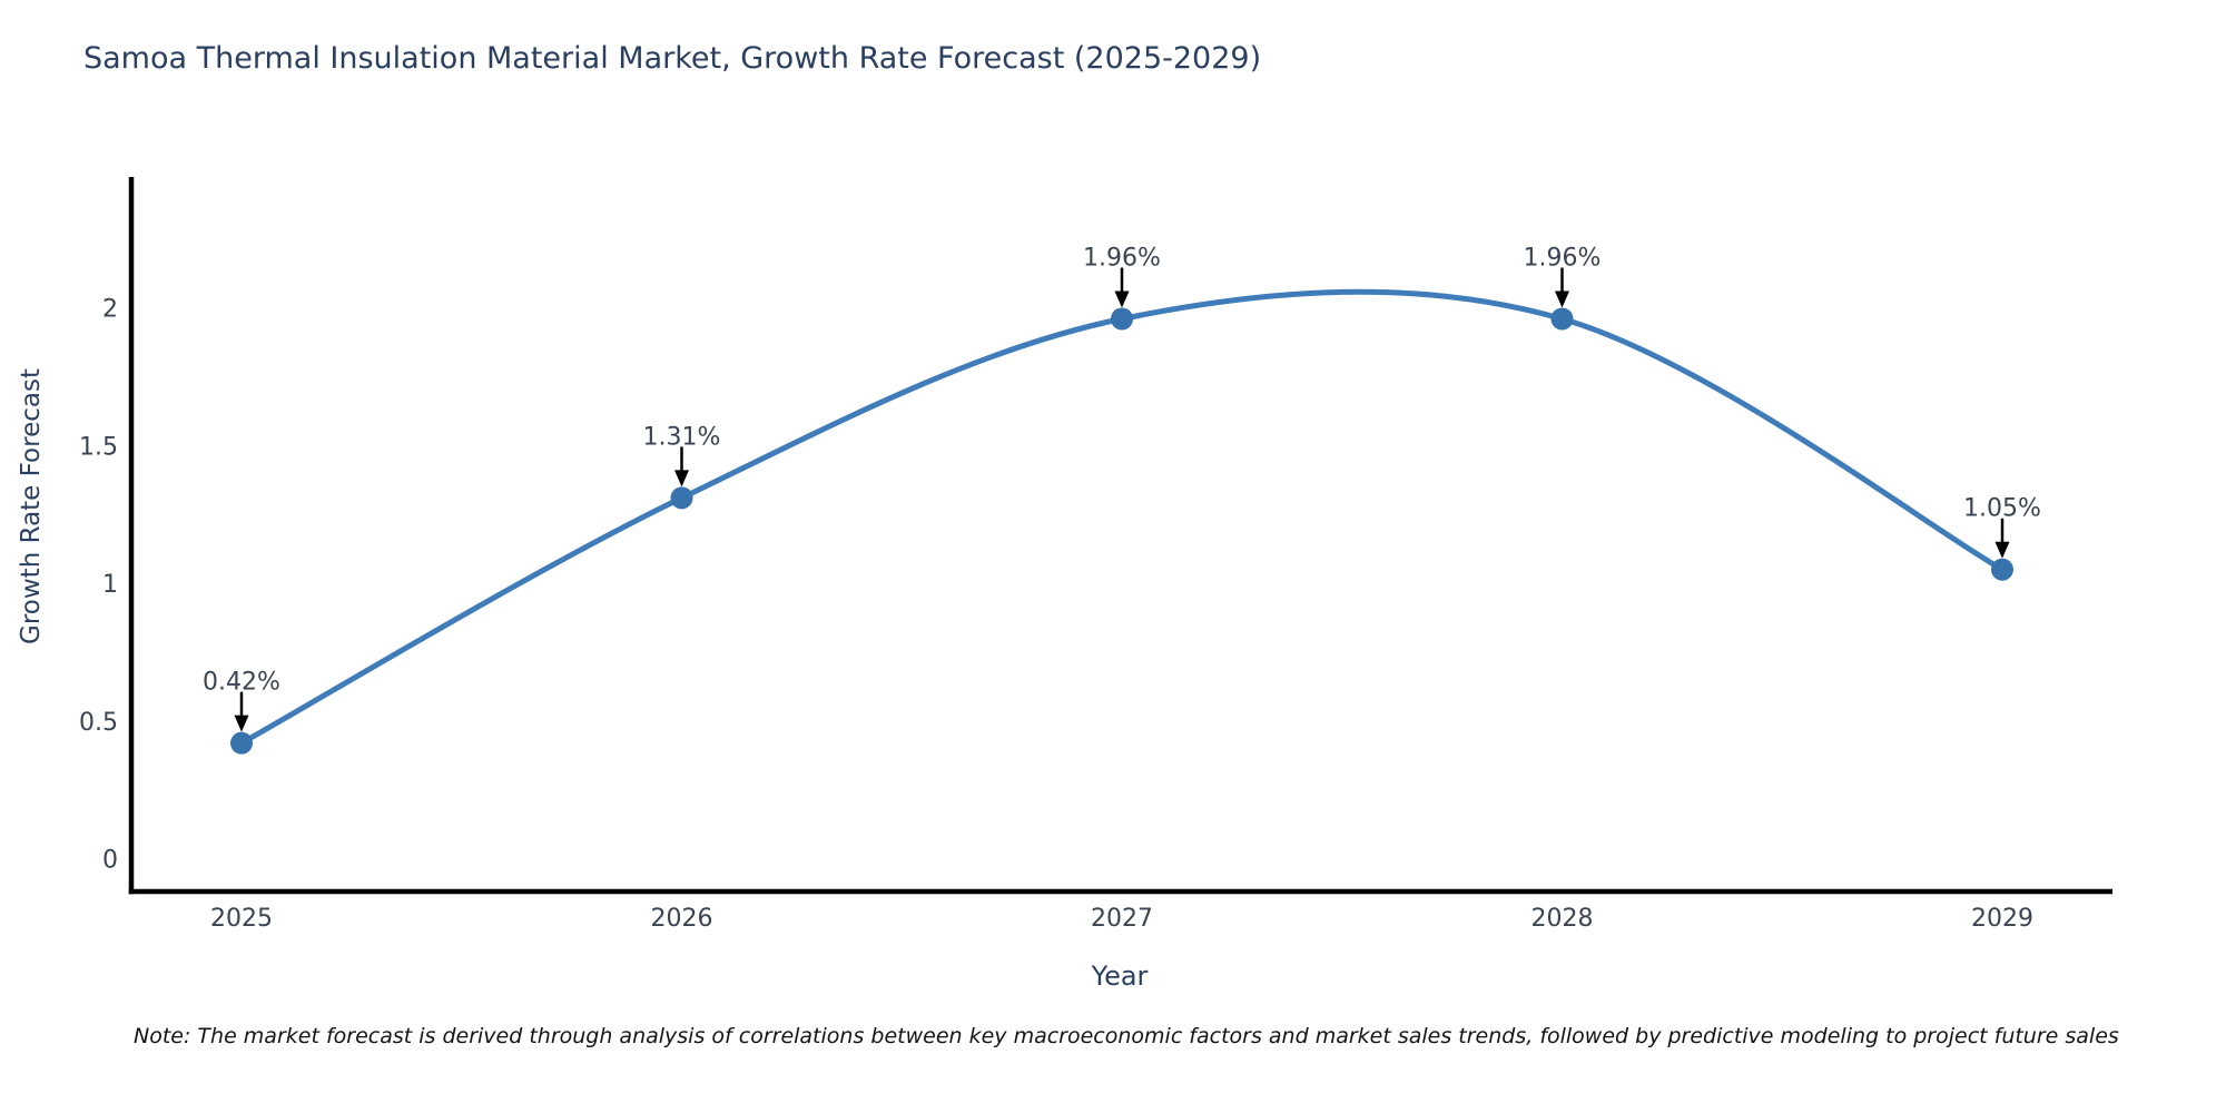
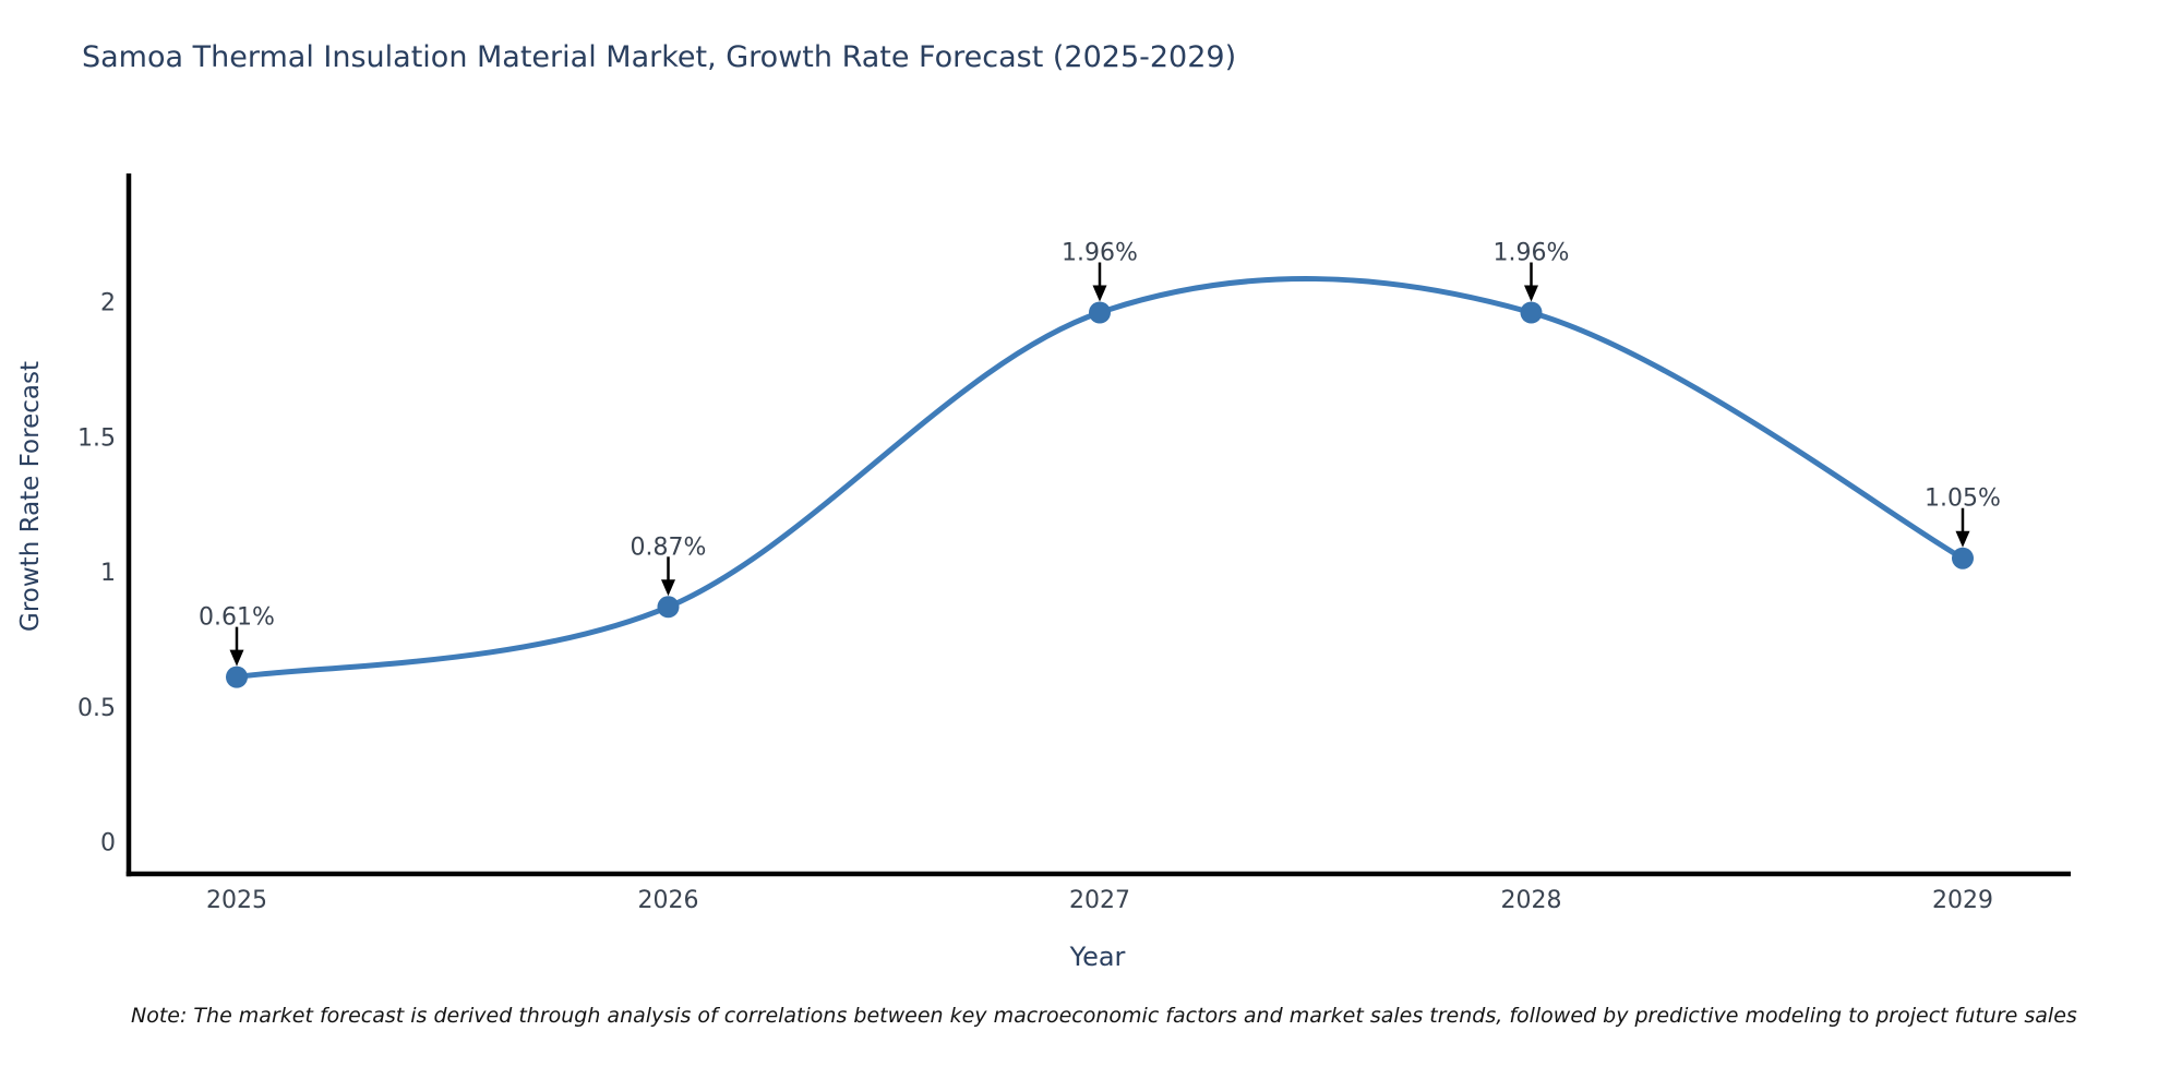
2025: 0.42% -> 0.61%
2026: 1.31% -> 0.87%
